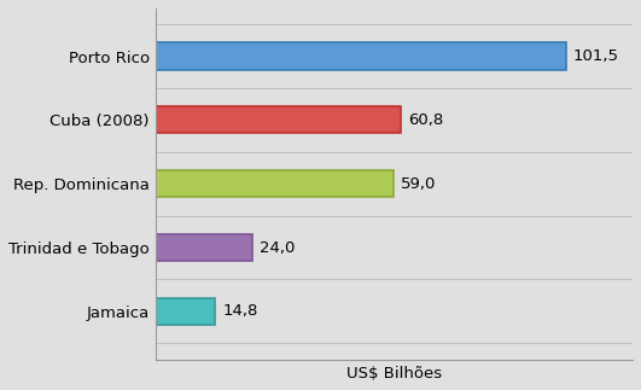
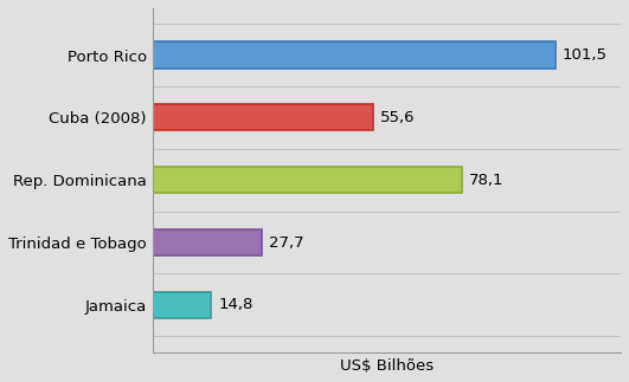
Cuba (2008): 60,8 -> 55,6
Rep. Dominicana: 59,0 -> 78,1
Trinidad e Tobago: 24,0 -> 27,7
